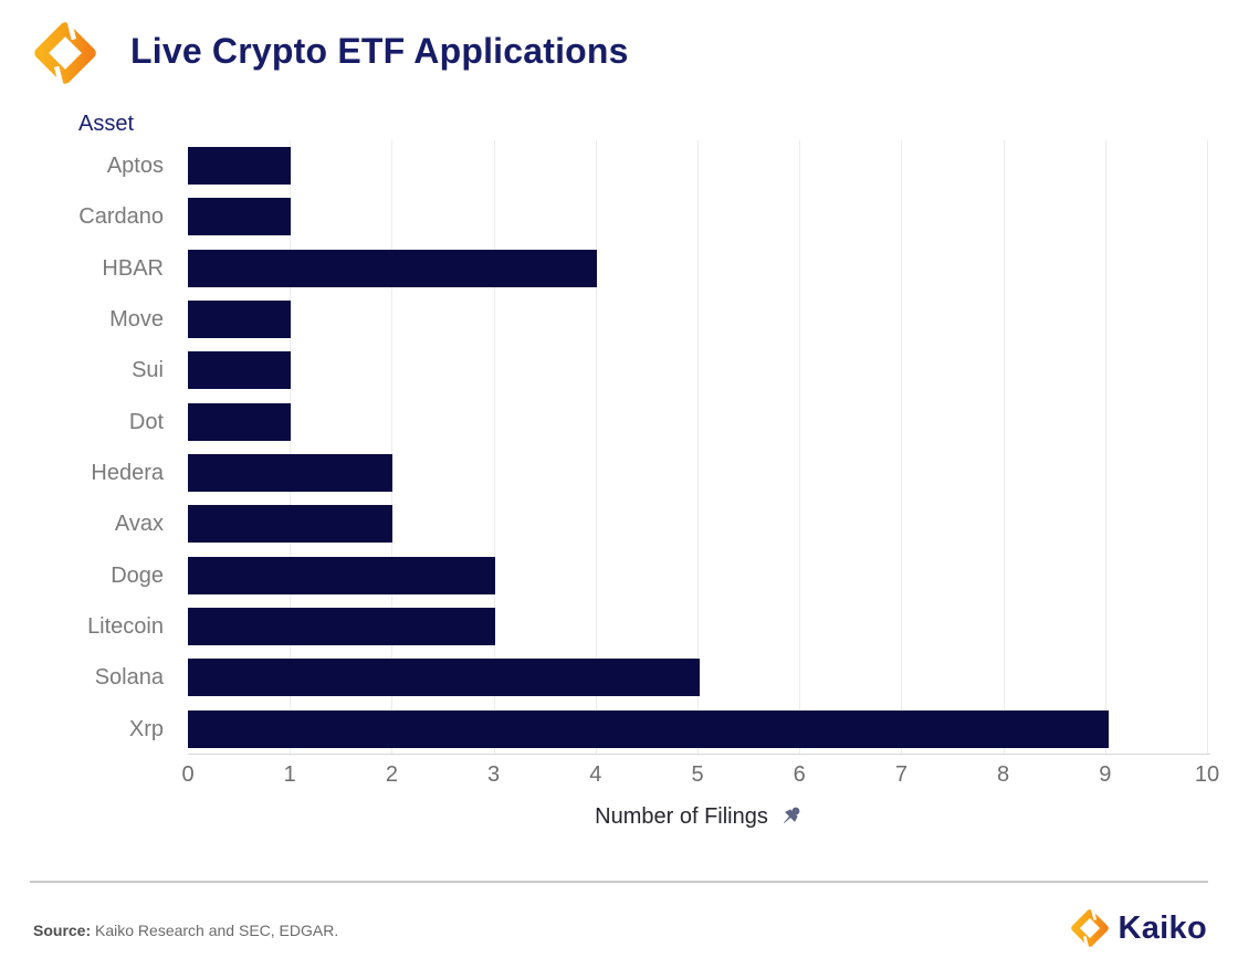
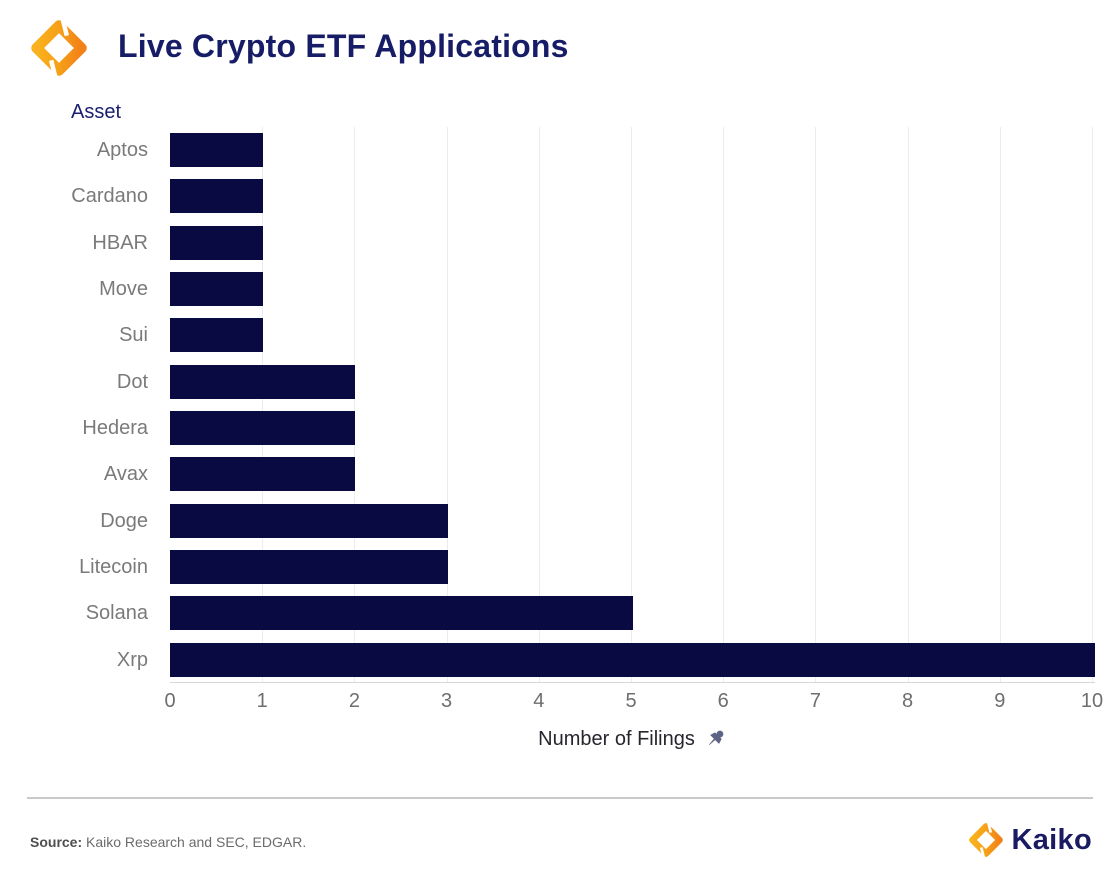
HBAR: 4 -> 1
Dot: 1 -> 2
Xrp: 9 -> 10
